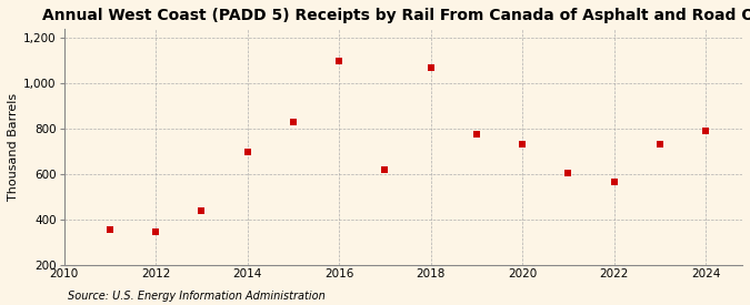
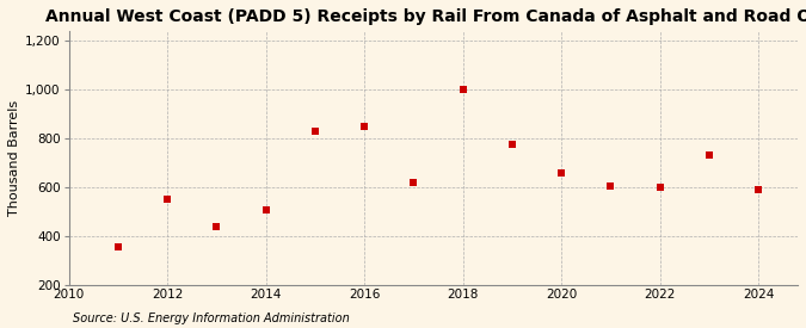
2012: 345 -> 550
2014: 700 -> 505
2016: 1,100 -> 850
2018: 1,070 -> 1,000
2020: 730 -> 660
2022: 565 -> 600
2024: 790 -> 590
